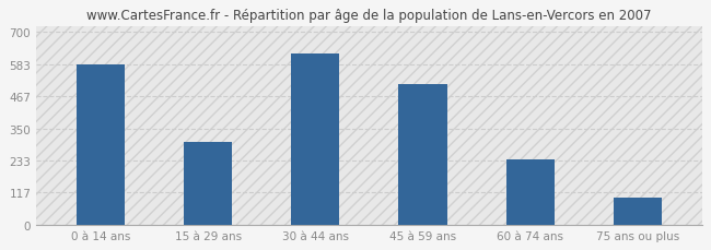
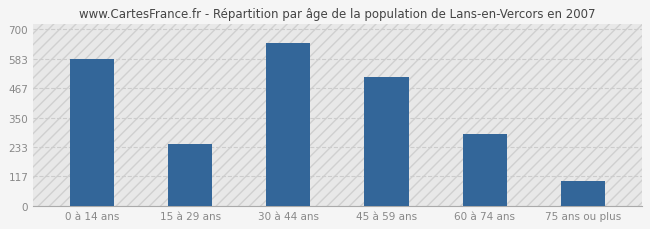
15 à 29 ans: 299 -> 245
30 à 44 ans: 621 -> 645
60 à 74 ans: 238 -> 285
